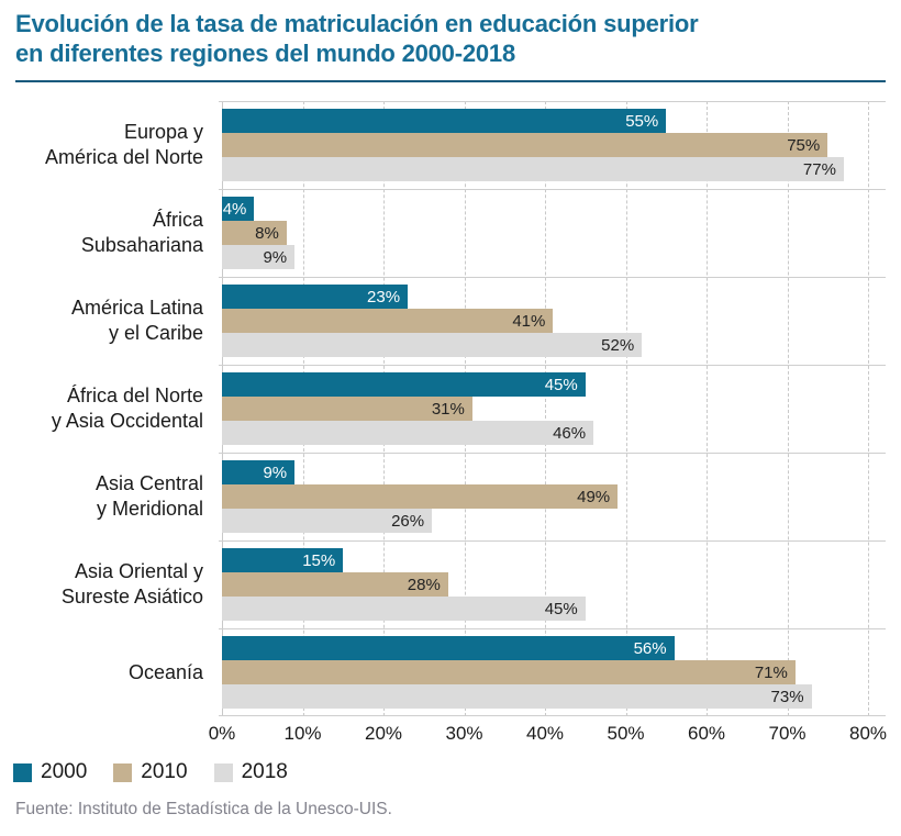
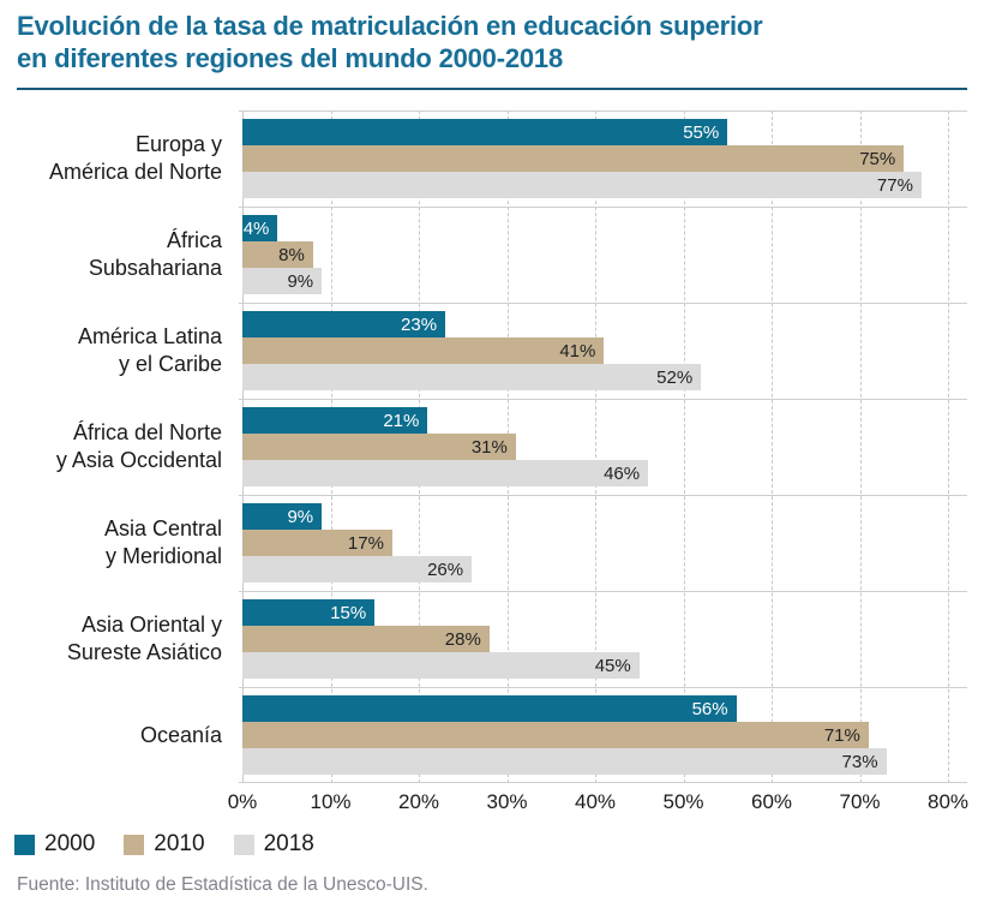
2000/África del Norte y Asia Occidental: 45% -> 21%
2010/Asia Central y Meridional: 49% -> 17%
